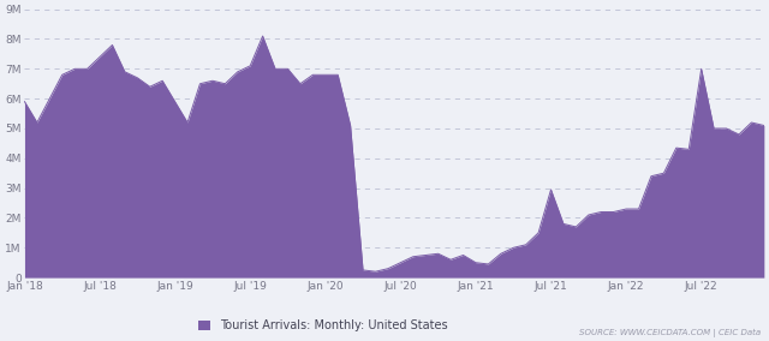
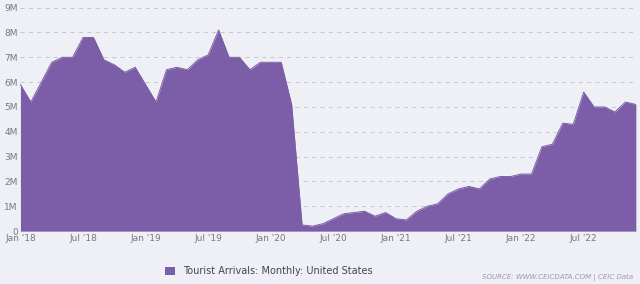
Jul '18: 7.40M -> 7.80M
Jul '21: 2.95M -> 1.70M
Jul '22: 7.00M -> 5.60M
